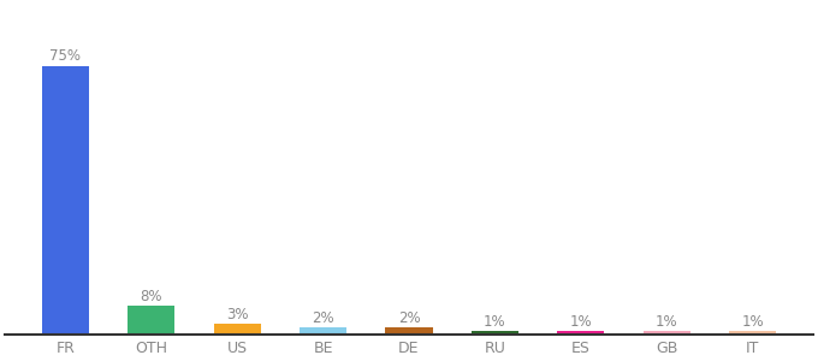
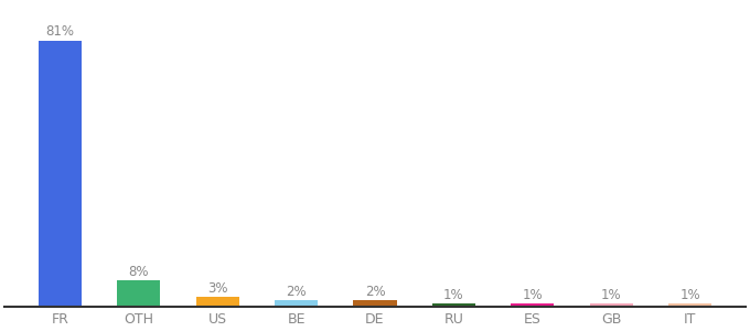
FR: 75% -> 81%
